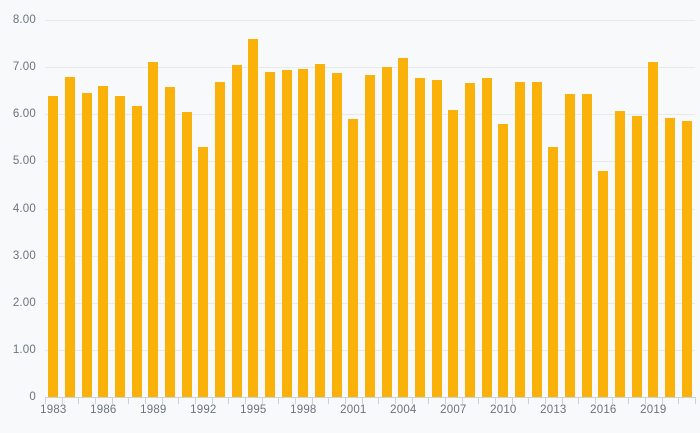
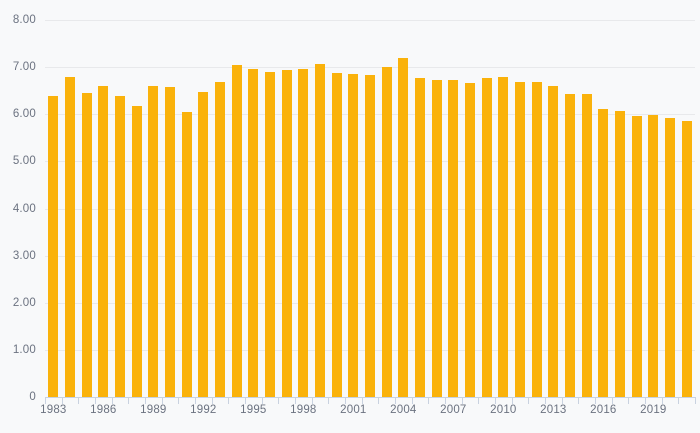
1989: 7.1 -> 6.6
1992: 5.3 -> 6.5
1995: 7.6 -> 7.0
2001: 5.9 -> 6.8
2007: 6.1 -> 6.7
2010: 5.8 -> 6.8
2013: 5.3 -> 6.6
2016: 4.8 -> 6.1
2019: 7.1 -> 6.0
